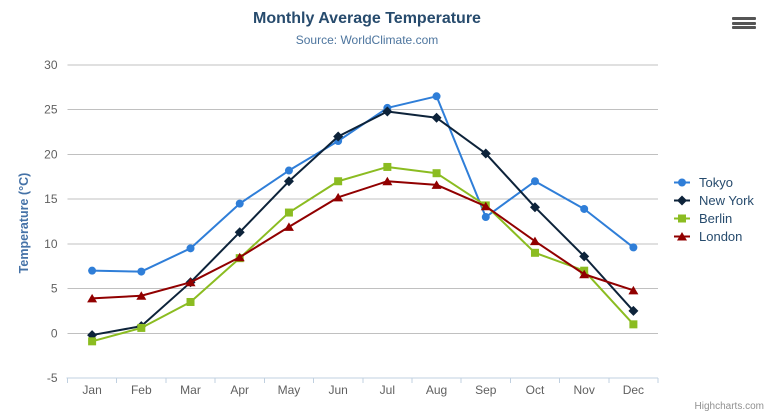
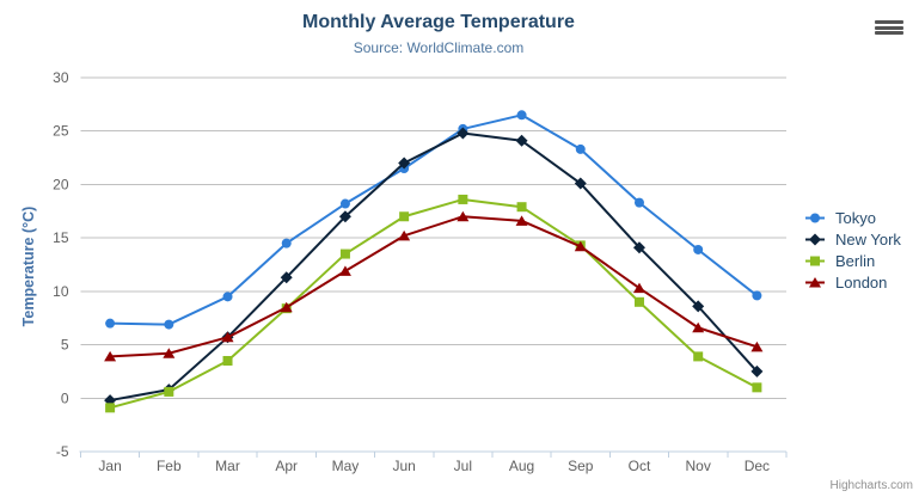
Tokyo/Sep: 13 -> 23
Tokyo/Oct: 17 -> 18
Berlin/Nov: 7 -> 4
